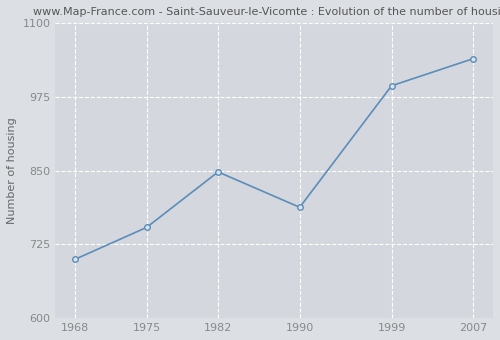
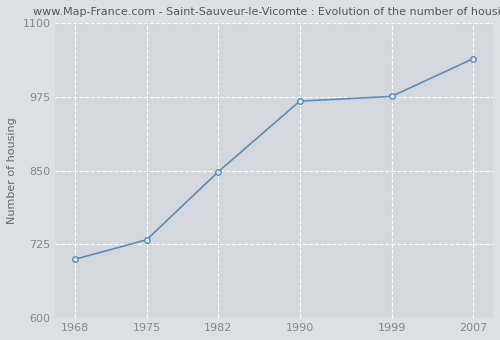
1975: 754 -> 733
1990: 788 -> 968
1999: 994 -> 976
